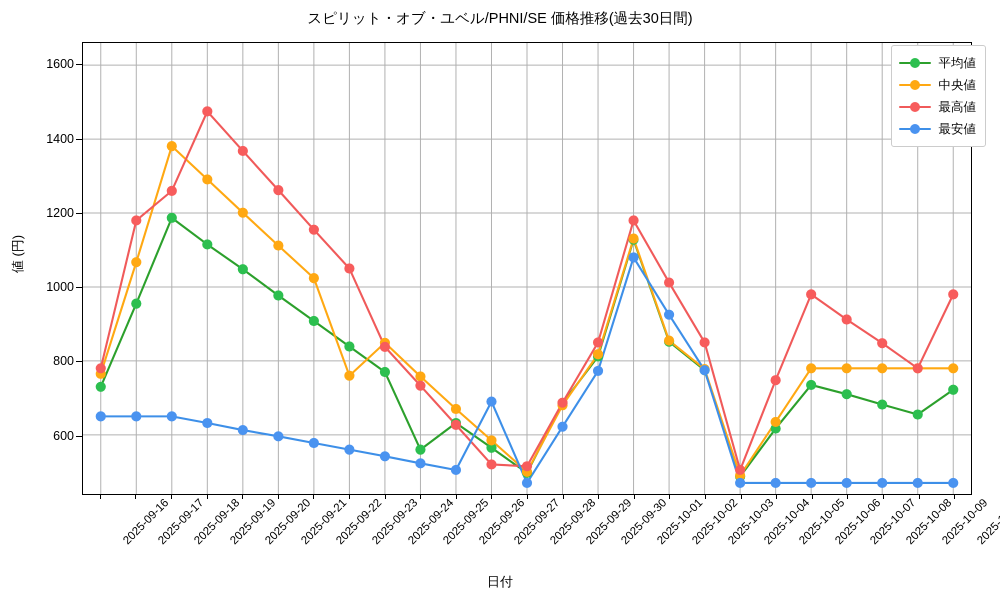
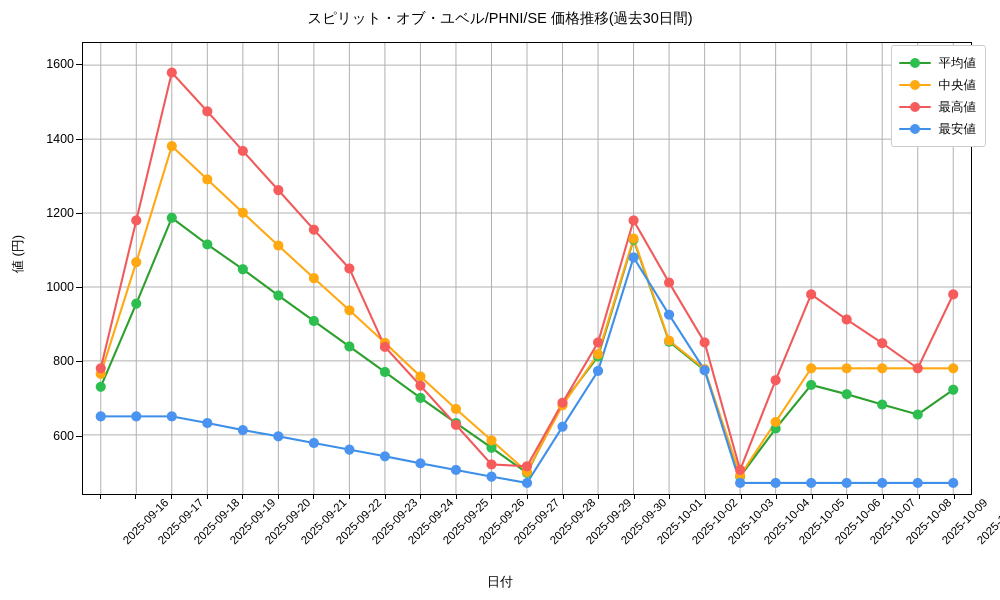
最高値/2025-09-18: 1260 -> 1580
中央値/2025-09-23: 760 -> 940
平均値/2025-09-25: 560 -> 700
最安値/2025-09-27: 690 -> 490
